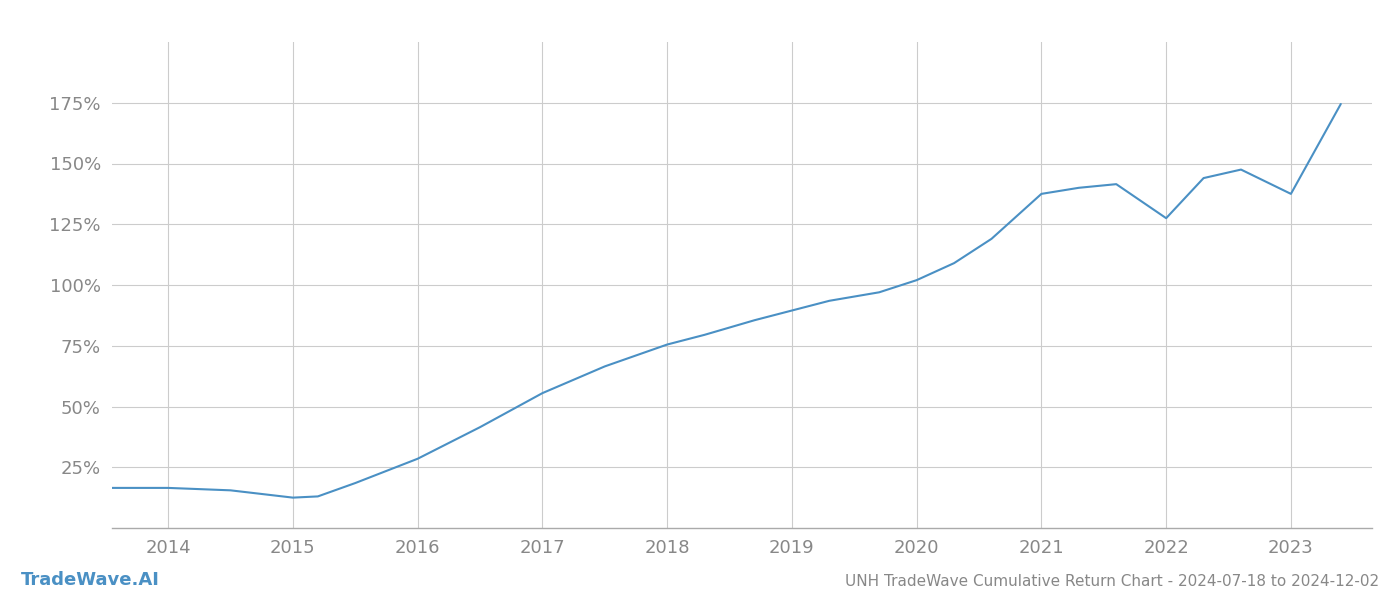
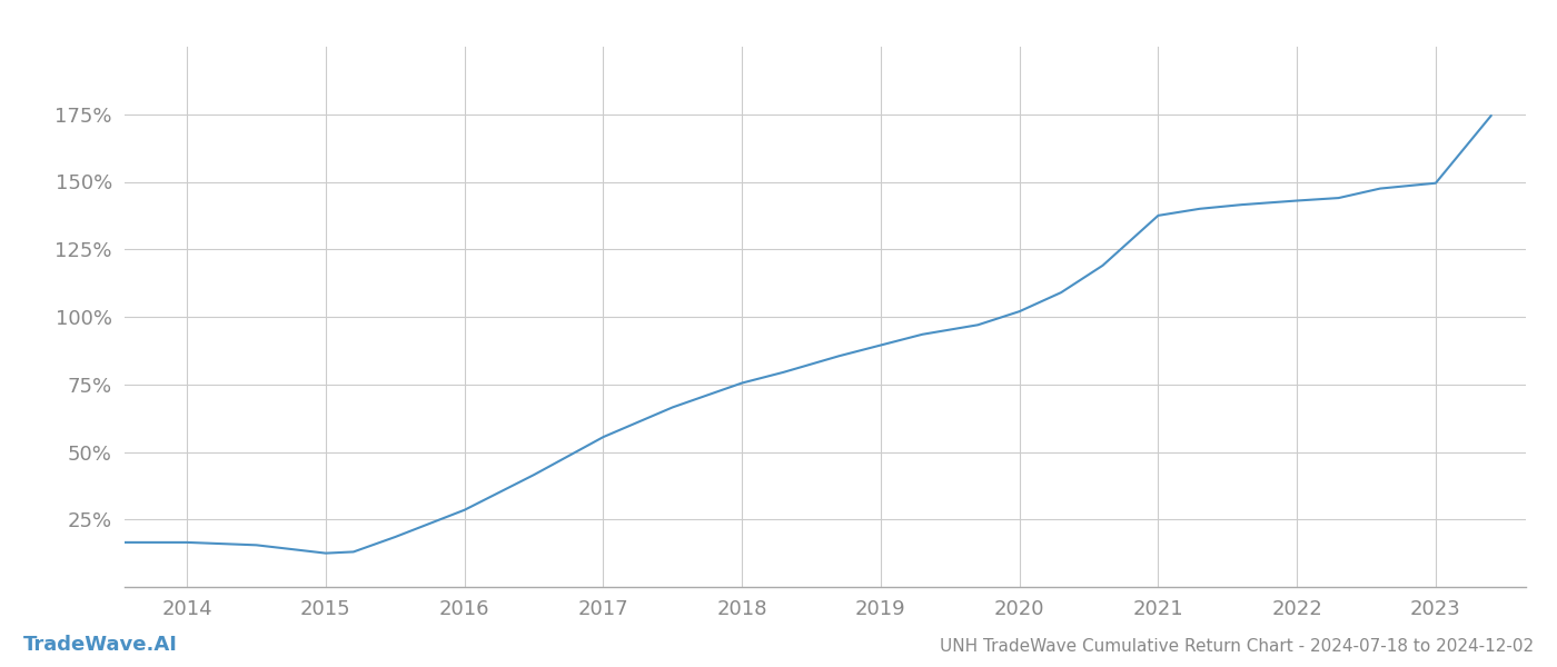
2022: 127.5% -> 143.0%
2023: 137.5% -> 149.5%
